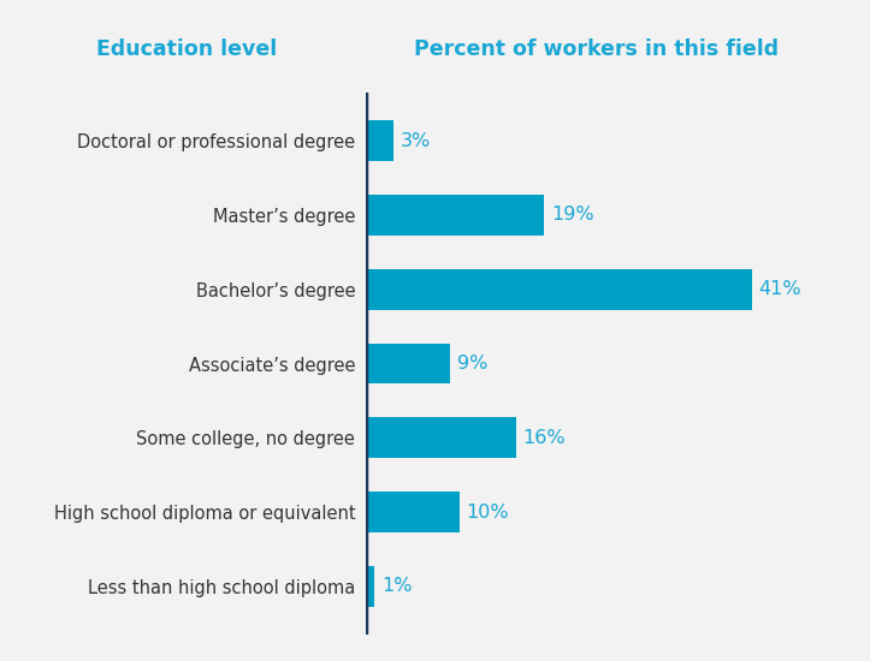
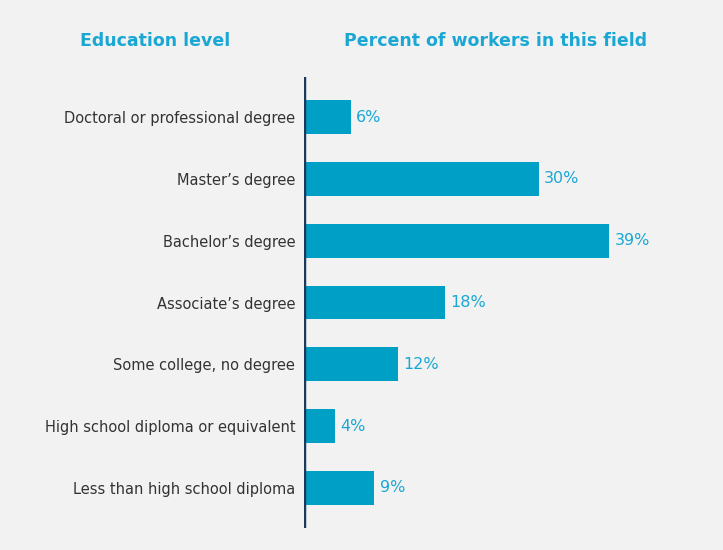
Doctoral or professional degree: 3% -> 6%
Master’s degree: 19% -> 30%
Bachelor’s degree: 41% -> 39%
Associate’s degree: 9% -> 18%
Some college, no degree: 16% -> 12%
High school diploma or equivalent: 10% -> 4%
Less than high school diploma: 1% -> 9%
